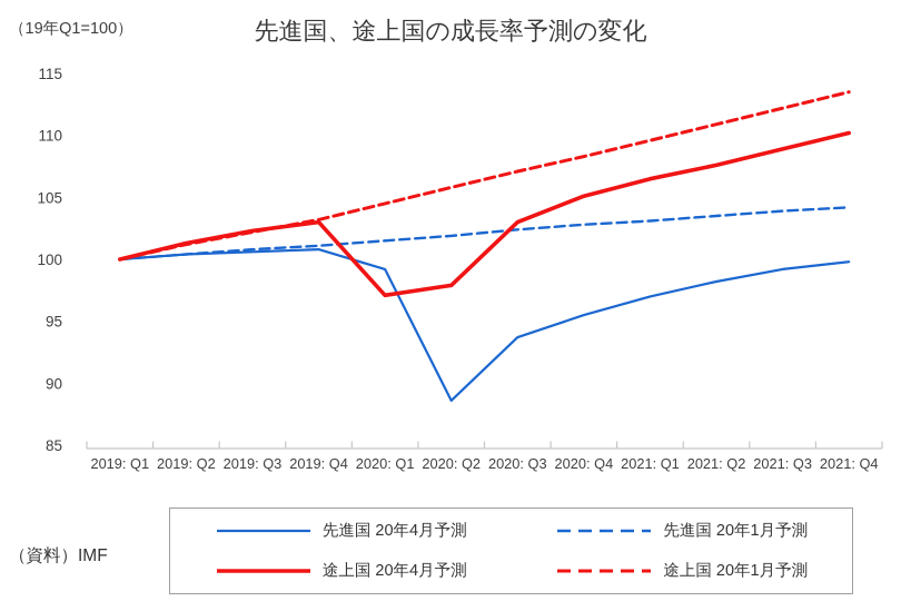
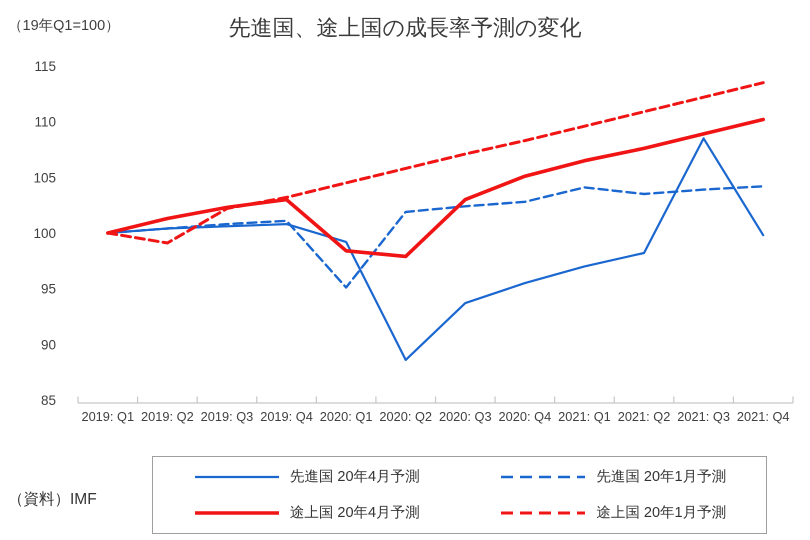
途上国 20年1月予測/2019: Q2: 101.2 -> 99.1
先進国 20年1月予測/2020: Q1: 101.5 -> 95.1
途上国 20年4月予測/2020: Q1: 97.1 -> 98.4
先進国 20年1月予測/2021: Q1: 103.1 -> 104.1
先進国 20年4月予測/2021: Q3: 99.2 -> 108.5
